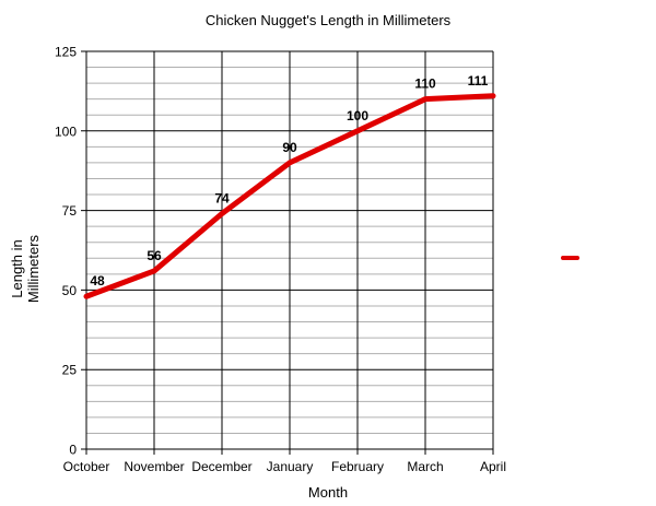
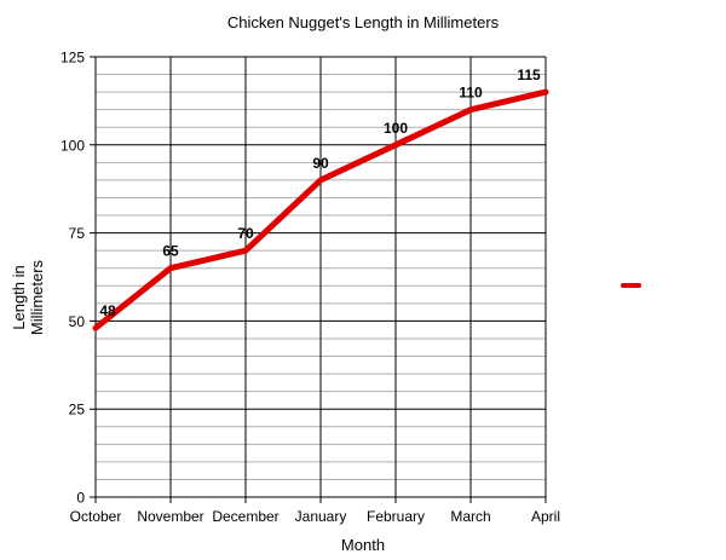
November: 56 -> 65
December: 74 -> 70
April: 111 -> 115
